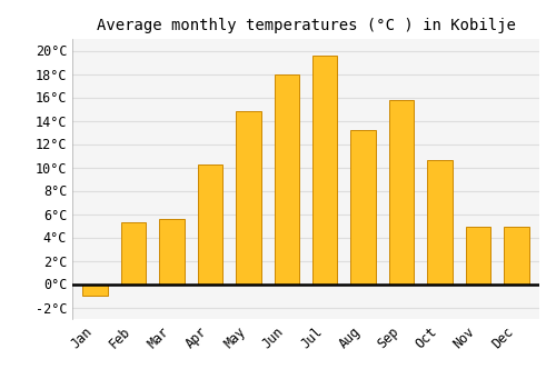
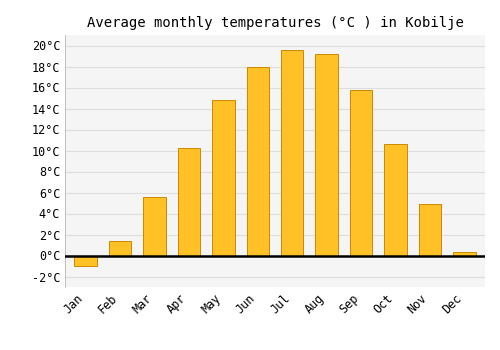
Feb: 5.3°C -> 1.4°C
Aug: 13.2°C -> 19.2°C
Dec: 4.9°C -> 0.3°C
